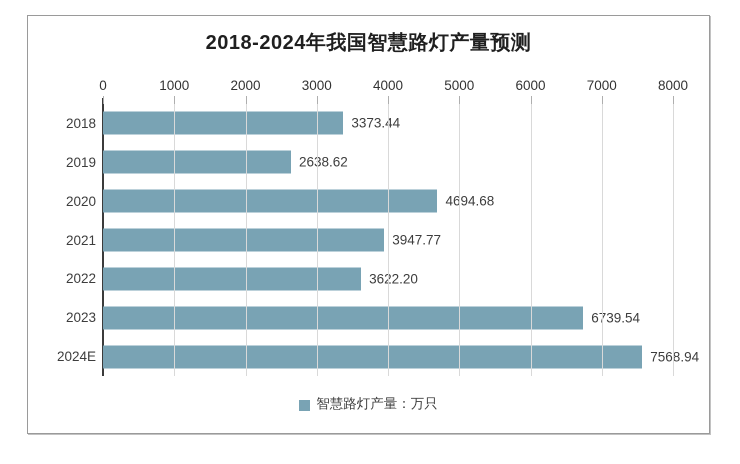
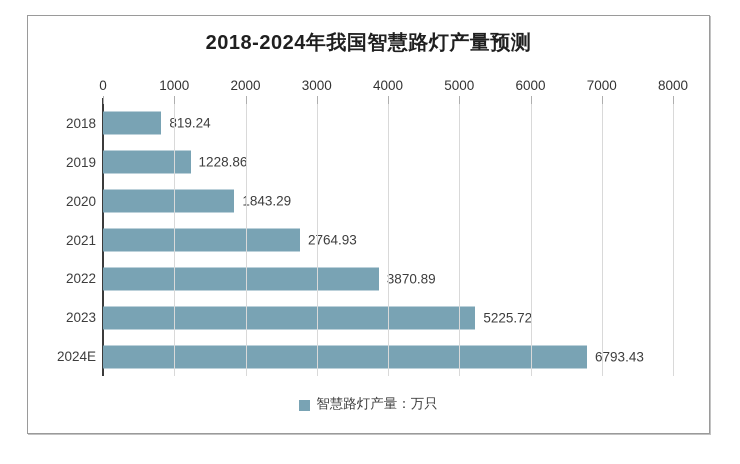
2018: 3373.44 -> 819.24
2019: 2638.62 -> 1228.86
2020: 4694.68 -> 1843.29
2021: 3947.77 -> 2764.93
2022: 3622.20 -> 3870.89
2023: 6739.54 -> 5225.72
2024E: 7568.94 -> 6793.43
